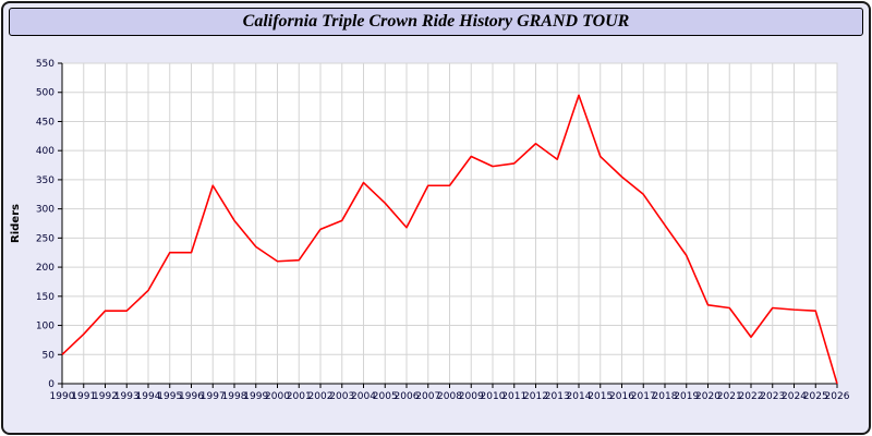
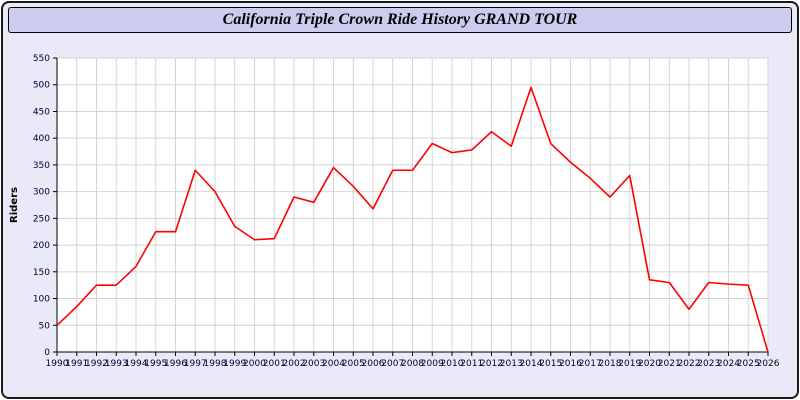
1998: 280 -> 300
2002: 260 -> 290
2018: 270 -> 290
2019: 220 -> 330
